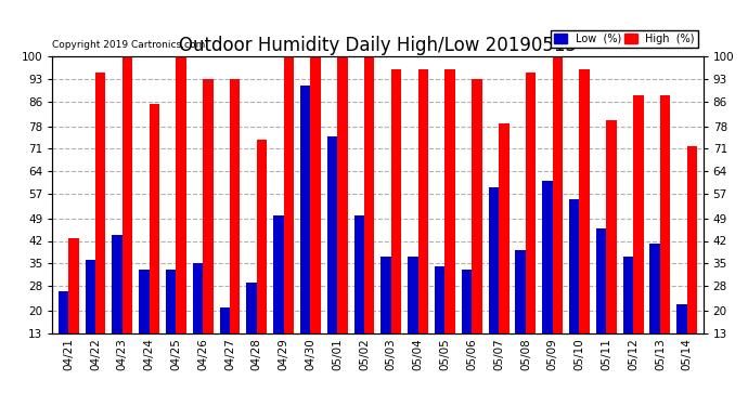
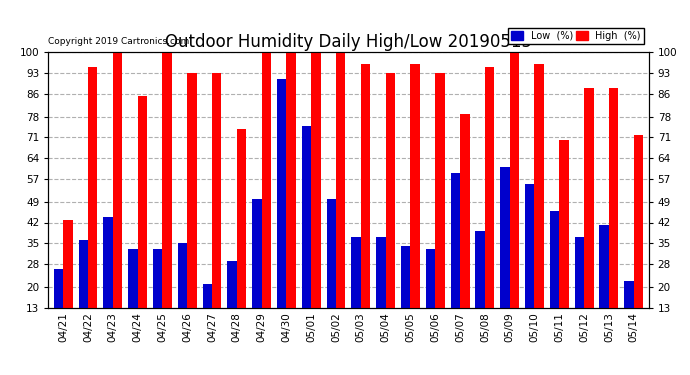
High (%)/05/04: 96 -> 93
High (%)/05/11: 80 -> 70
